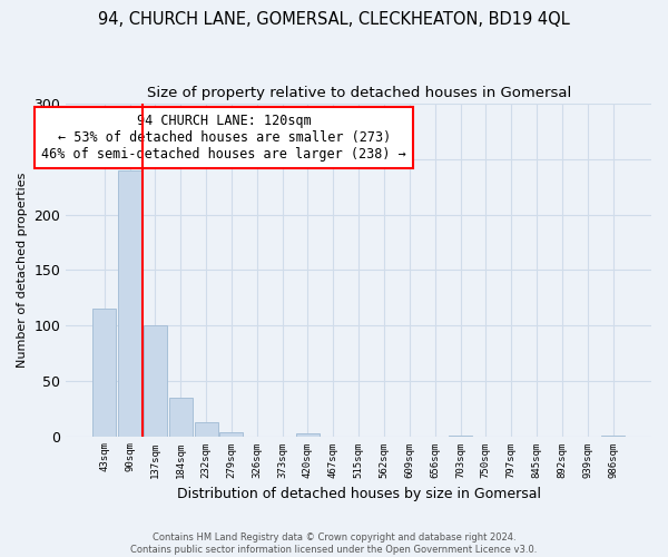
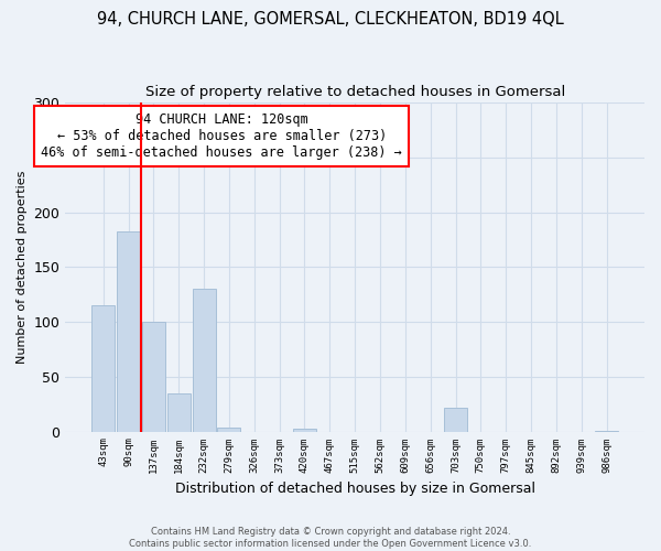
90sqm: 240 -> 182
232sqm: 13 -> 130
703sqm: 1 -> 22
